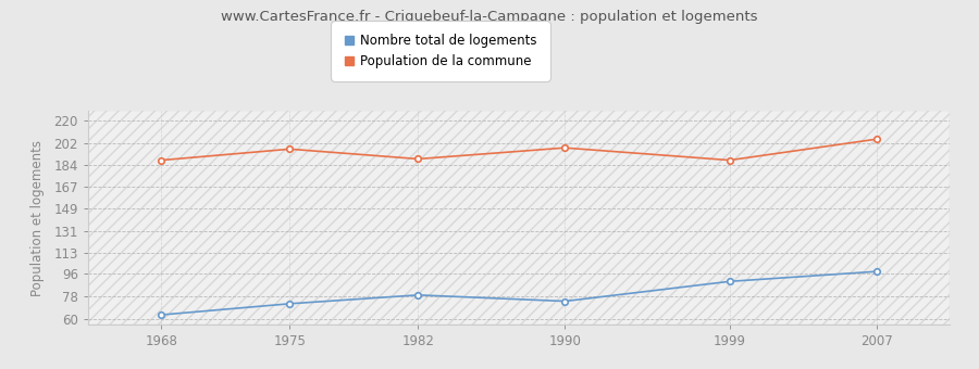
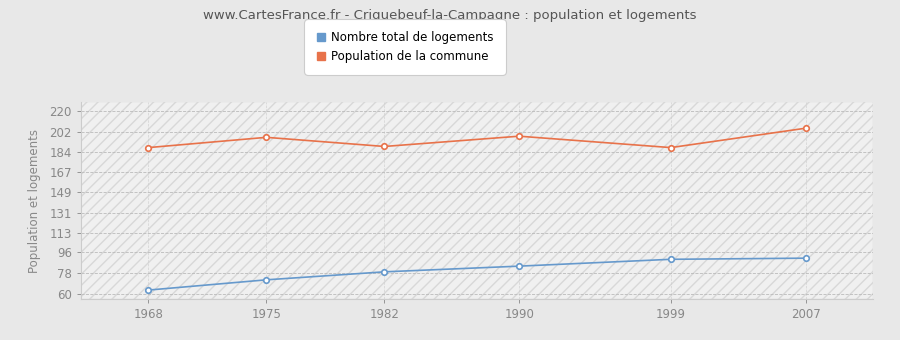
Nombre total de logements/1990: 74 -> 84
Nombre total de logements/2007: 98 -> 91
